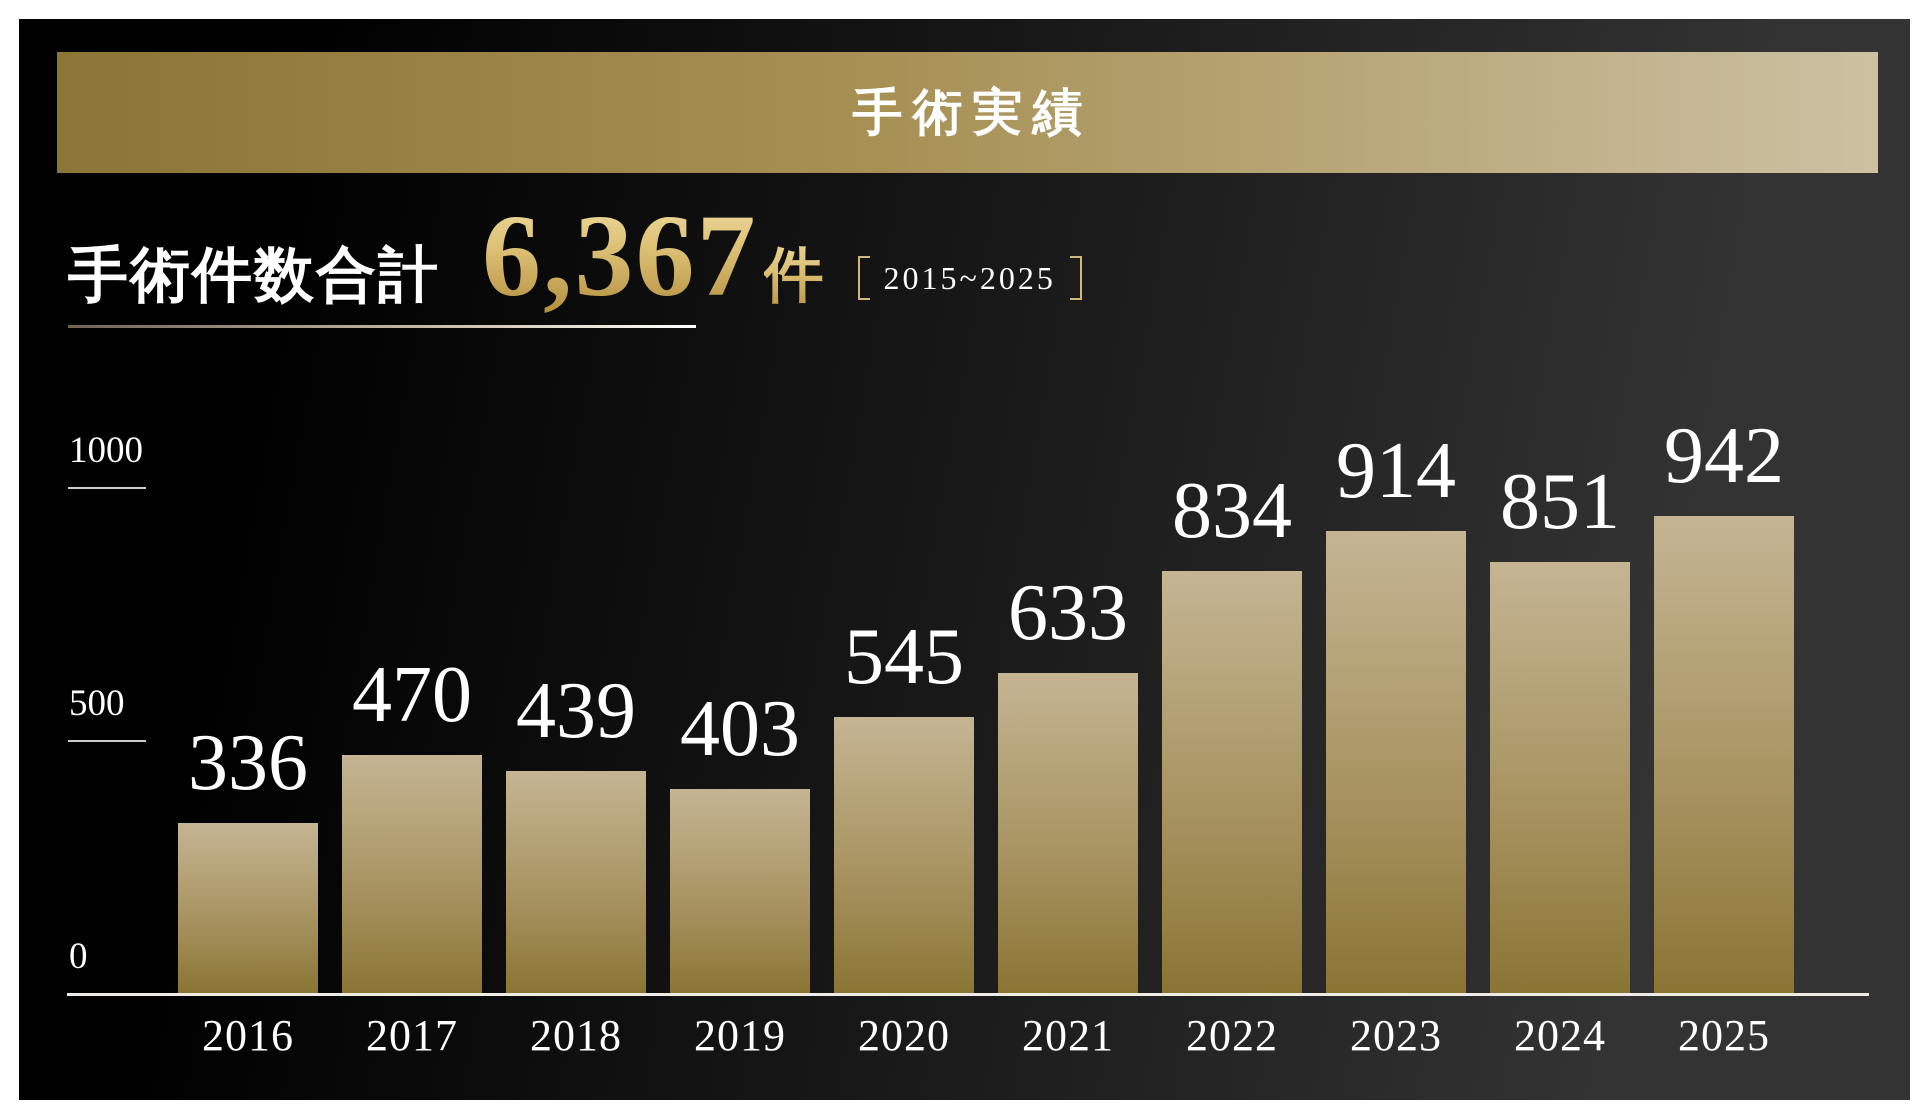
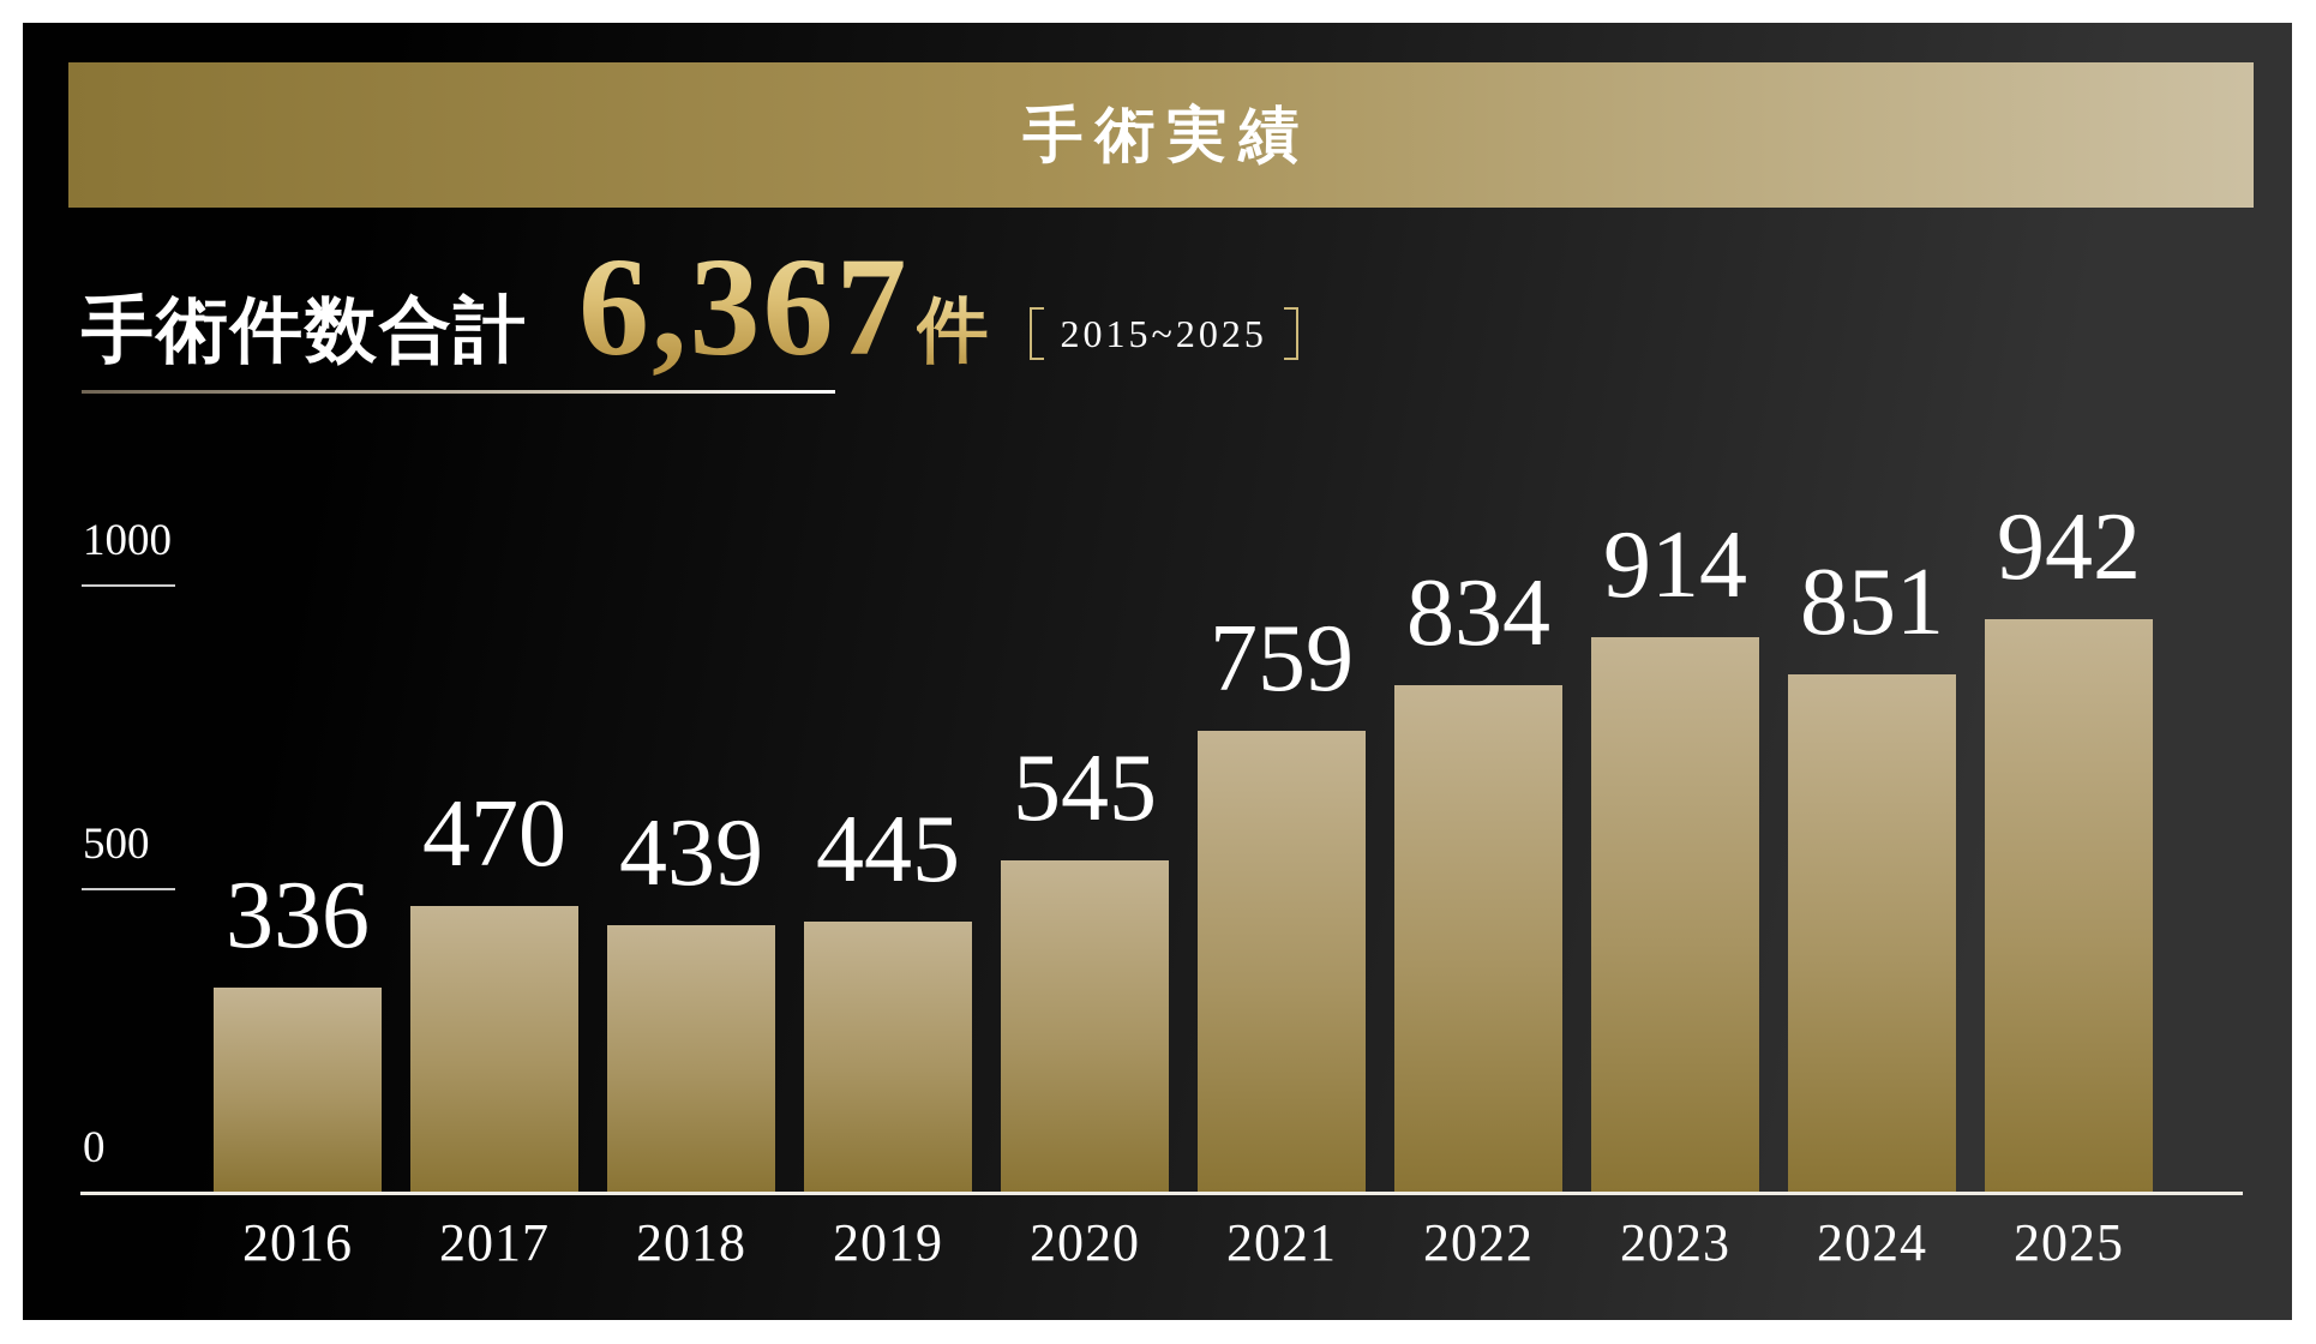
2019: 403 -> 445
2021: 633 -> 759
